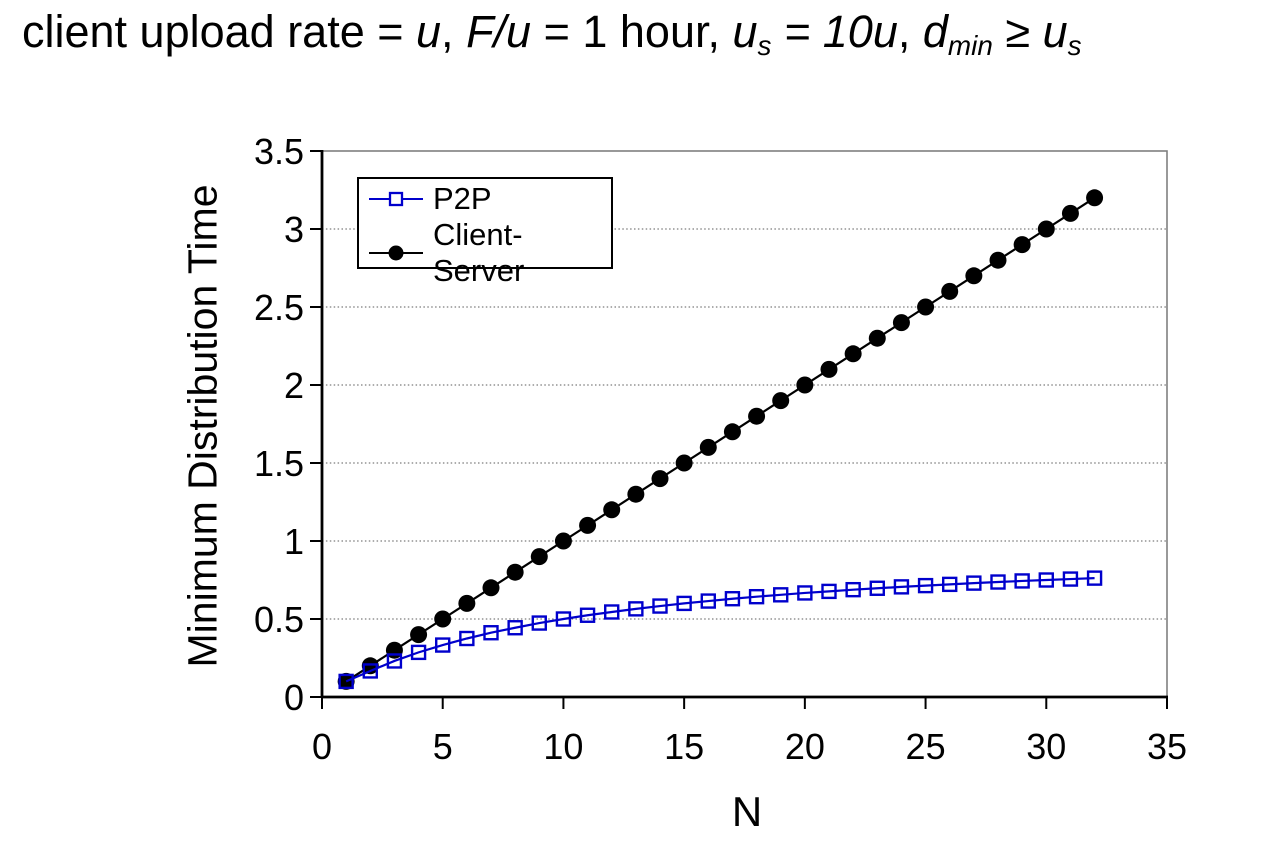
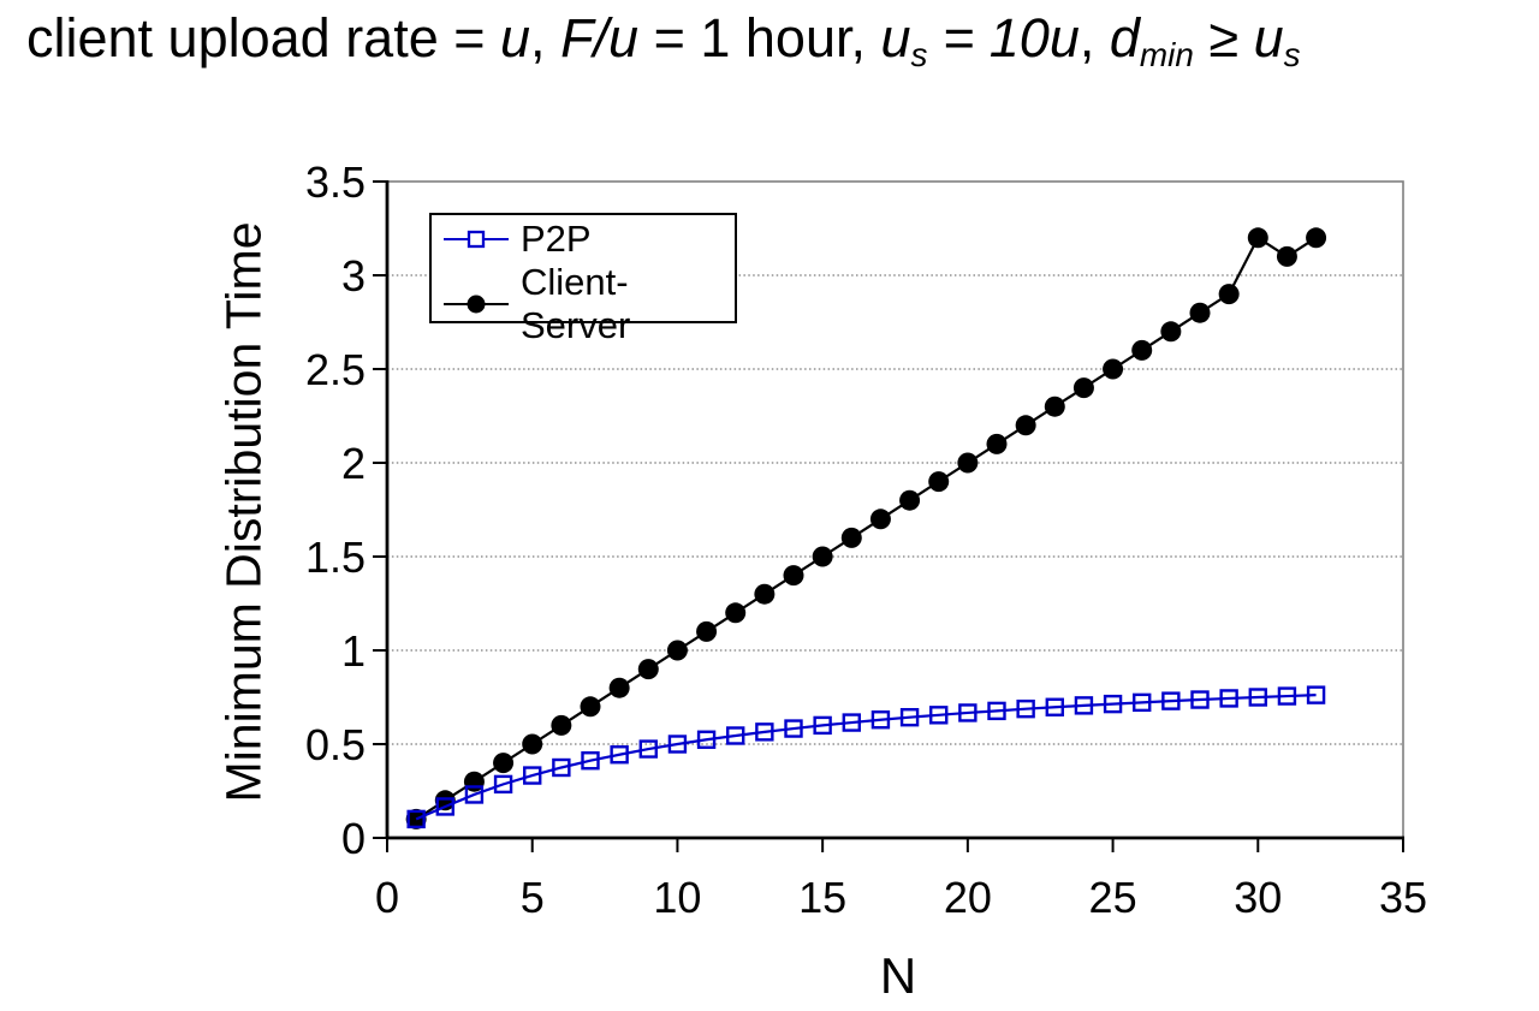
Client-Server/30: 3.0 -> 3.2
